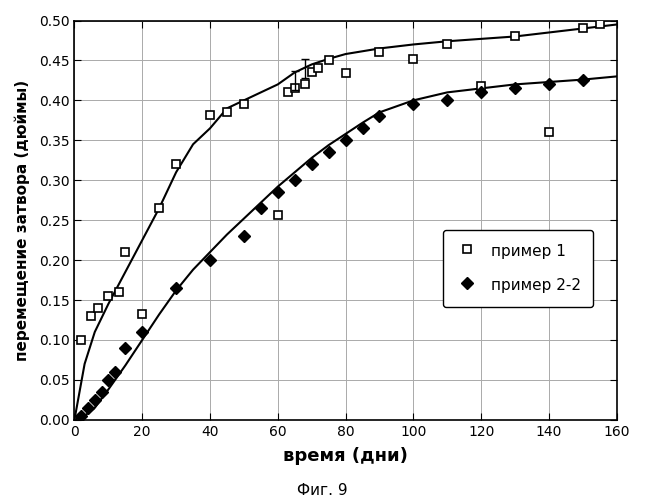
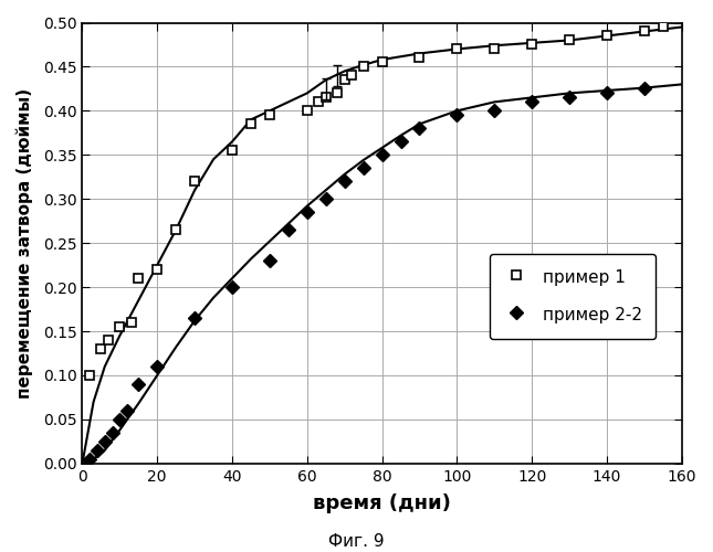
пример 1/20: 0.132 -> 0.220
пример 1/40: 0.382 -> 0.355
пример 1/60: 0.256 -> 0.400
пример 1/80: 0.434 -> 0.455
пример 1/100: 0.452 -> 0.470
пример 1/120: 0.418 -> 0.475
пример 1/140: 0.360 -> 0.485
